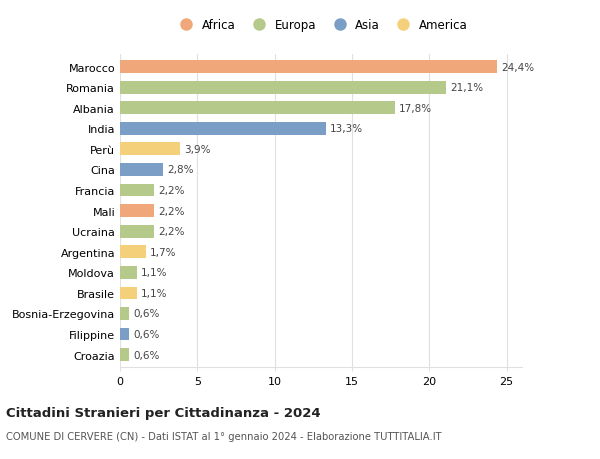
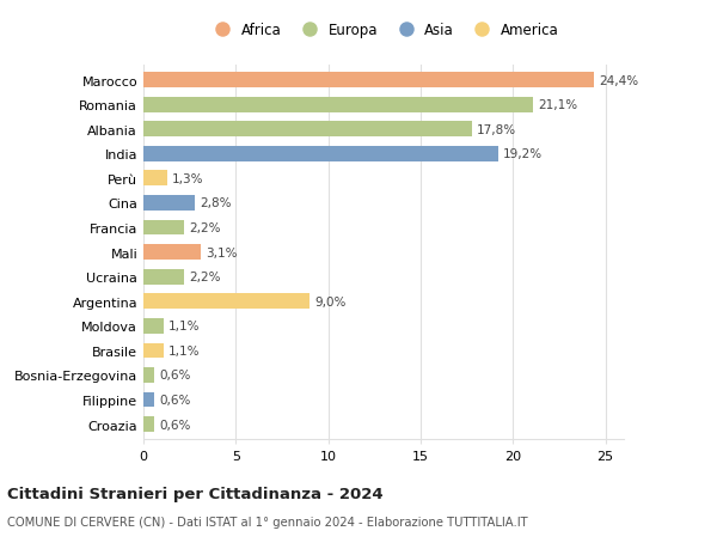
India: 13,3% -> 19,2%
Perù: 3,9% -> 1,3%
Mali: 2,2% -> 3,1%
Argentina: 1,7% -> 9,0%
